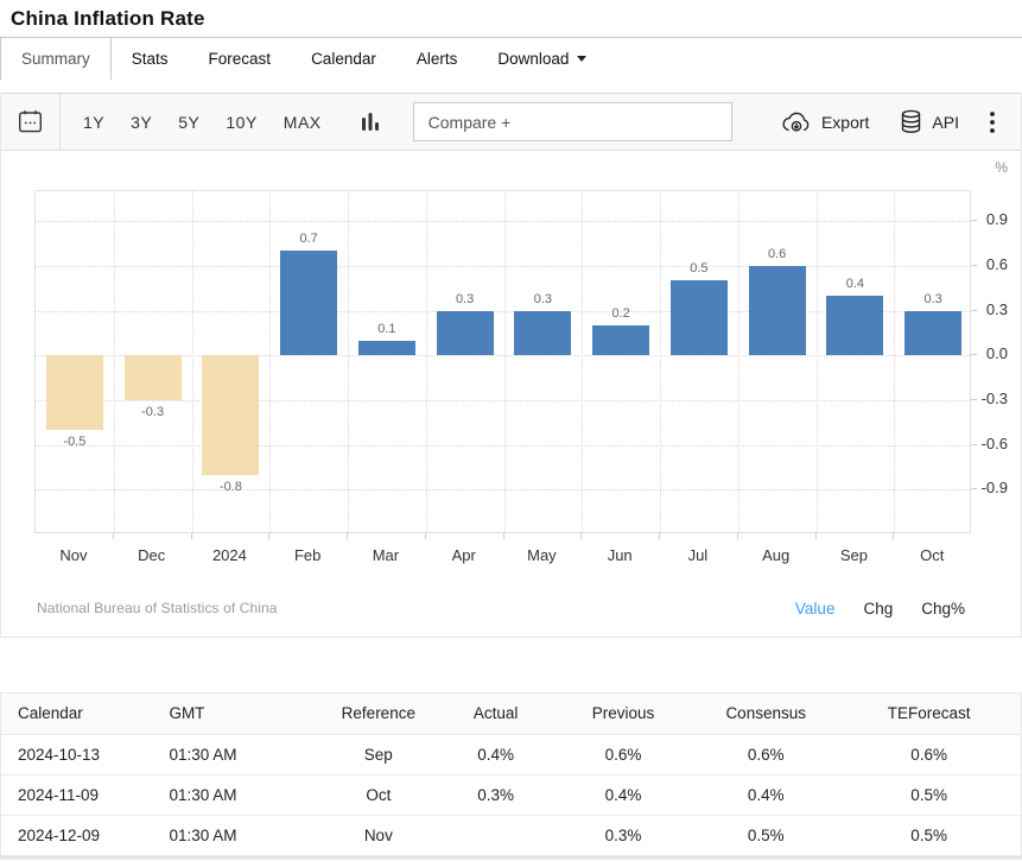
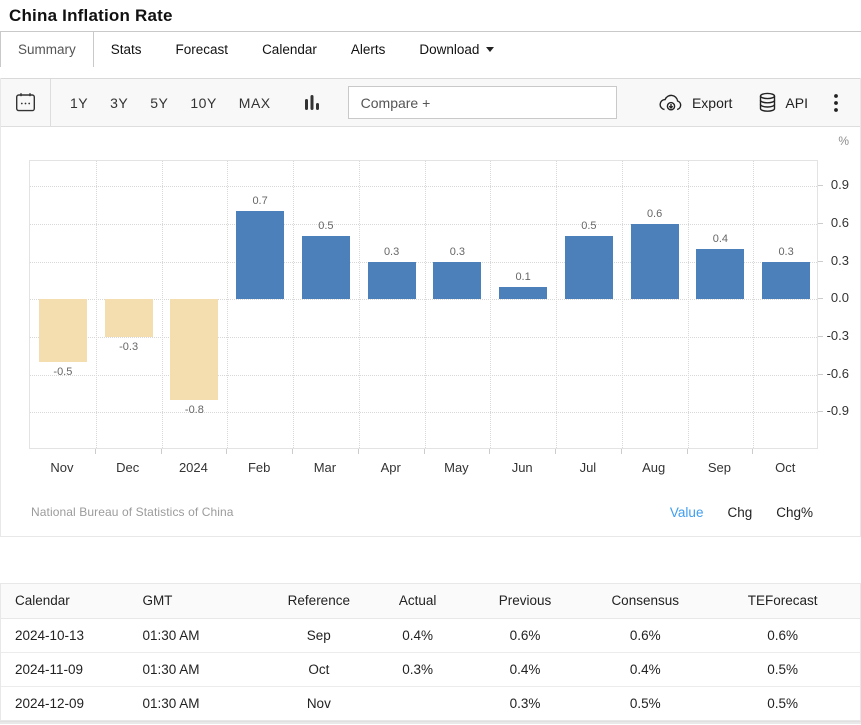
Mar: 0.1 -> 0.5
Jun: 0.2 -> 0.1
